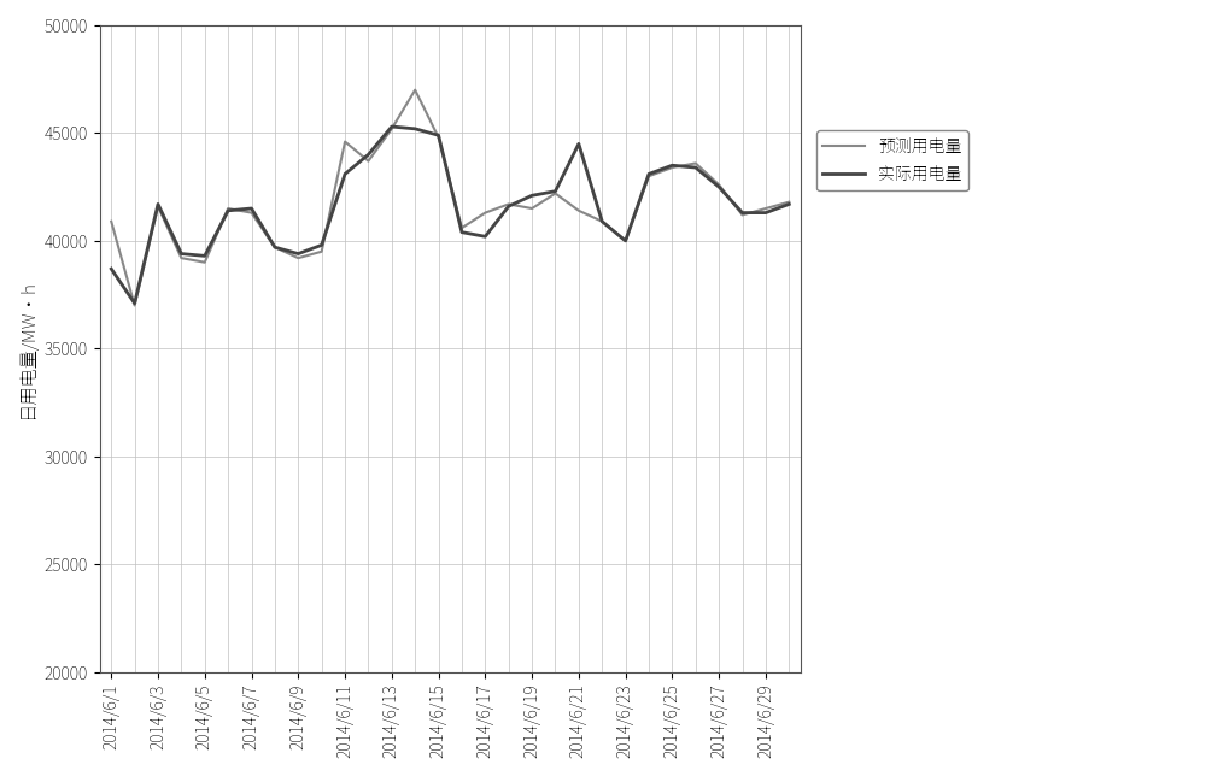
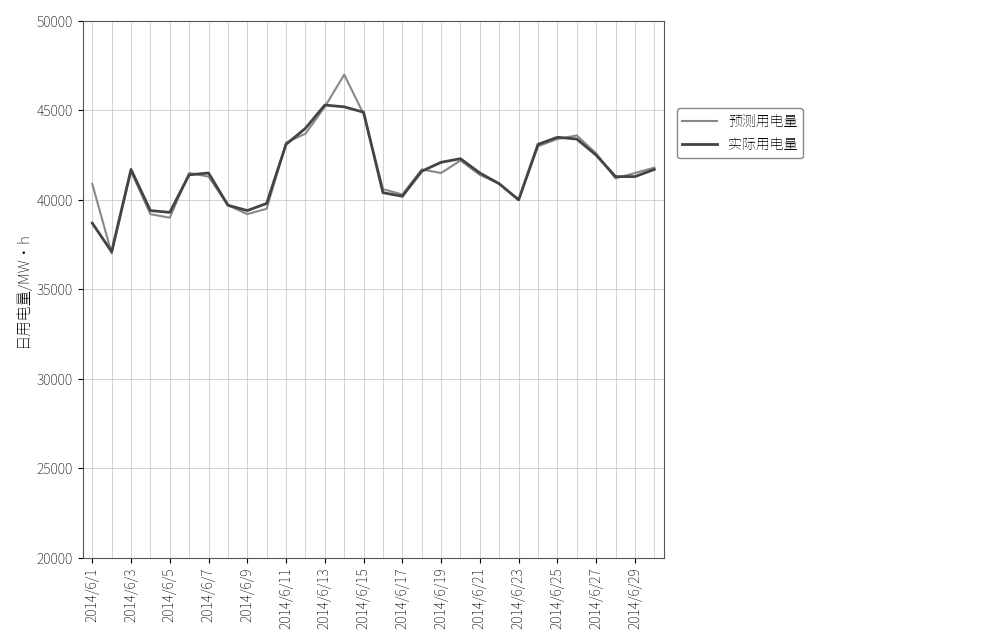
预测用电量/2014/6/11: 44600 -> 43200
预测用电量/2014/6/17: 41300 -> 40300
实际用电量/2014/6/21: 44500 -> 41500
